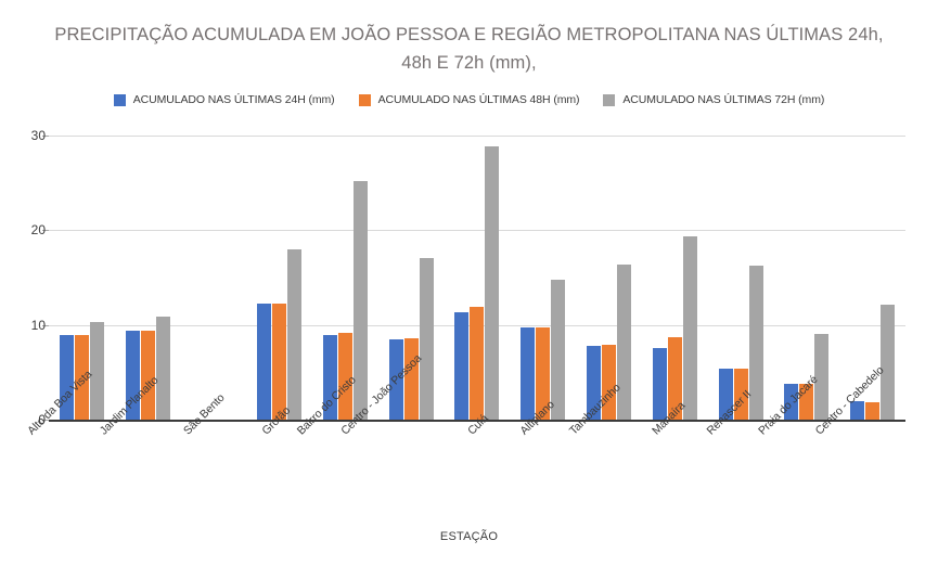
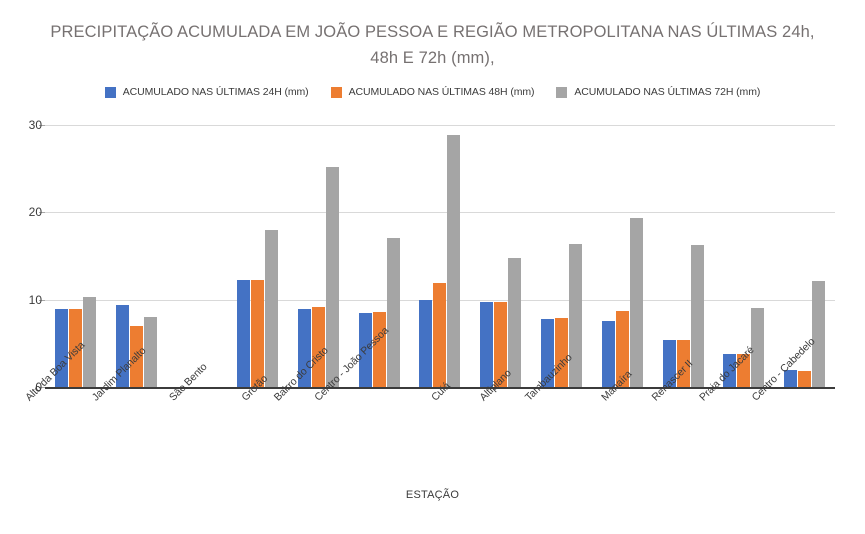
ACUMULADO NAS ÚLTIMAS 48H (mm)/Jardim Planalto: 9 -> 7
ACUMULADO NAS ÚLTIMAS 72H (mm)/Jardim Planalto: 11 -> 8
ACUMULADO NAS ÚLTIMAS 24H (mm)/Cuiá: 11 -> 10
